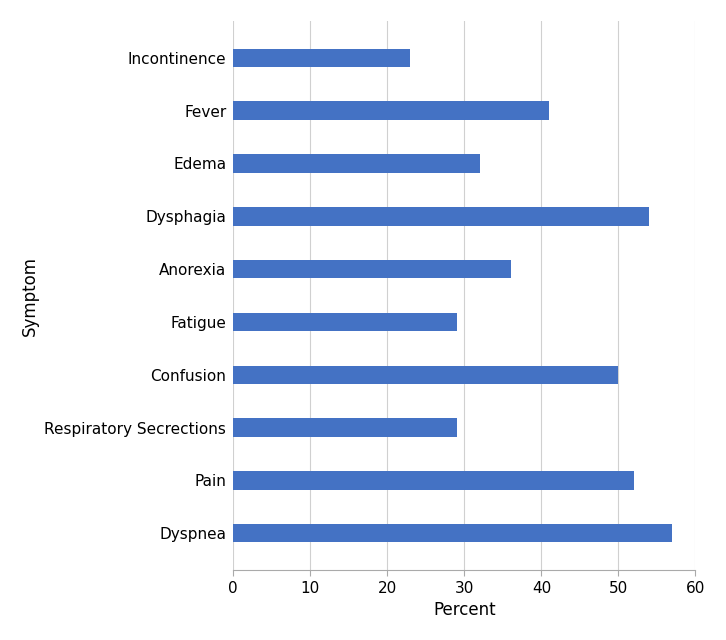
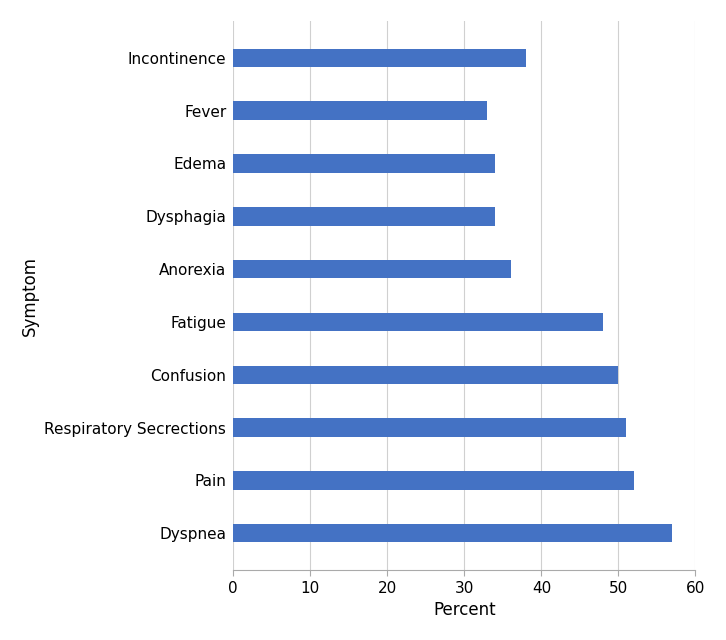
Incontinence: 23 -> 38
Fever: 41 -> 33
Edema: 32 -> 34
Dysphagia: 54 -> 34
Fatigue: 29 -> 48
Respiratory Secrections: 29 -> 51
